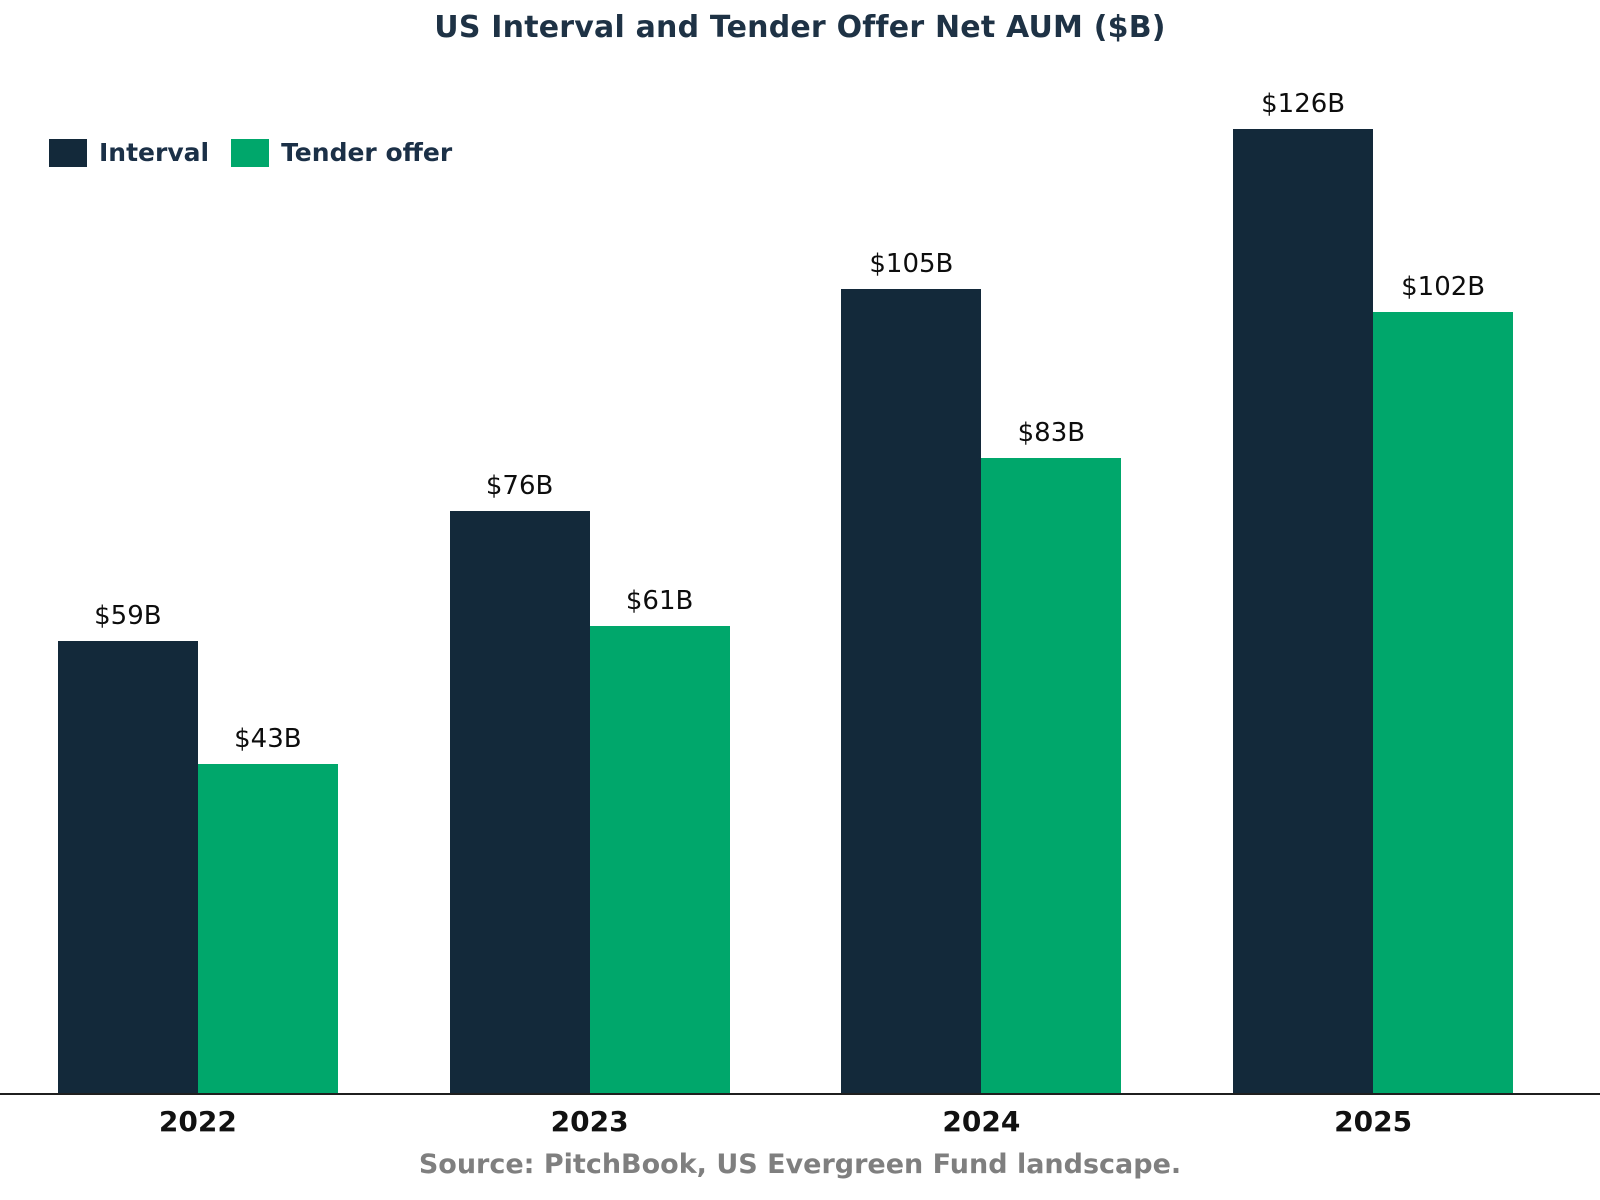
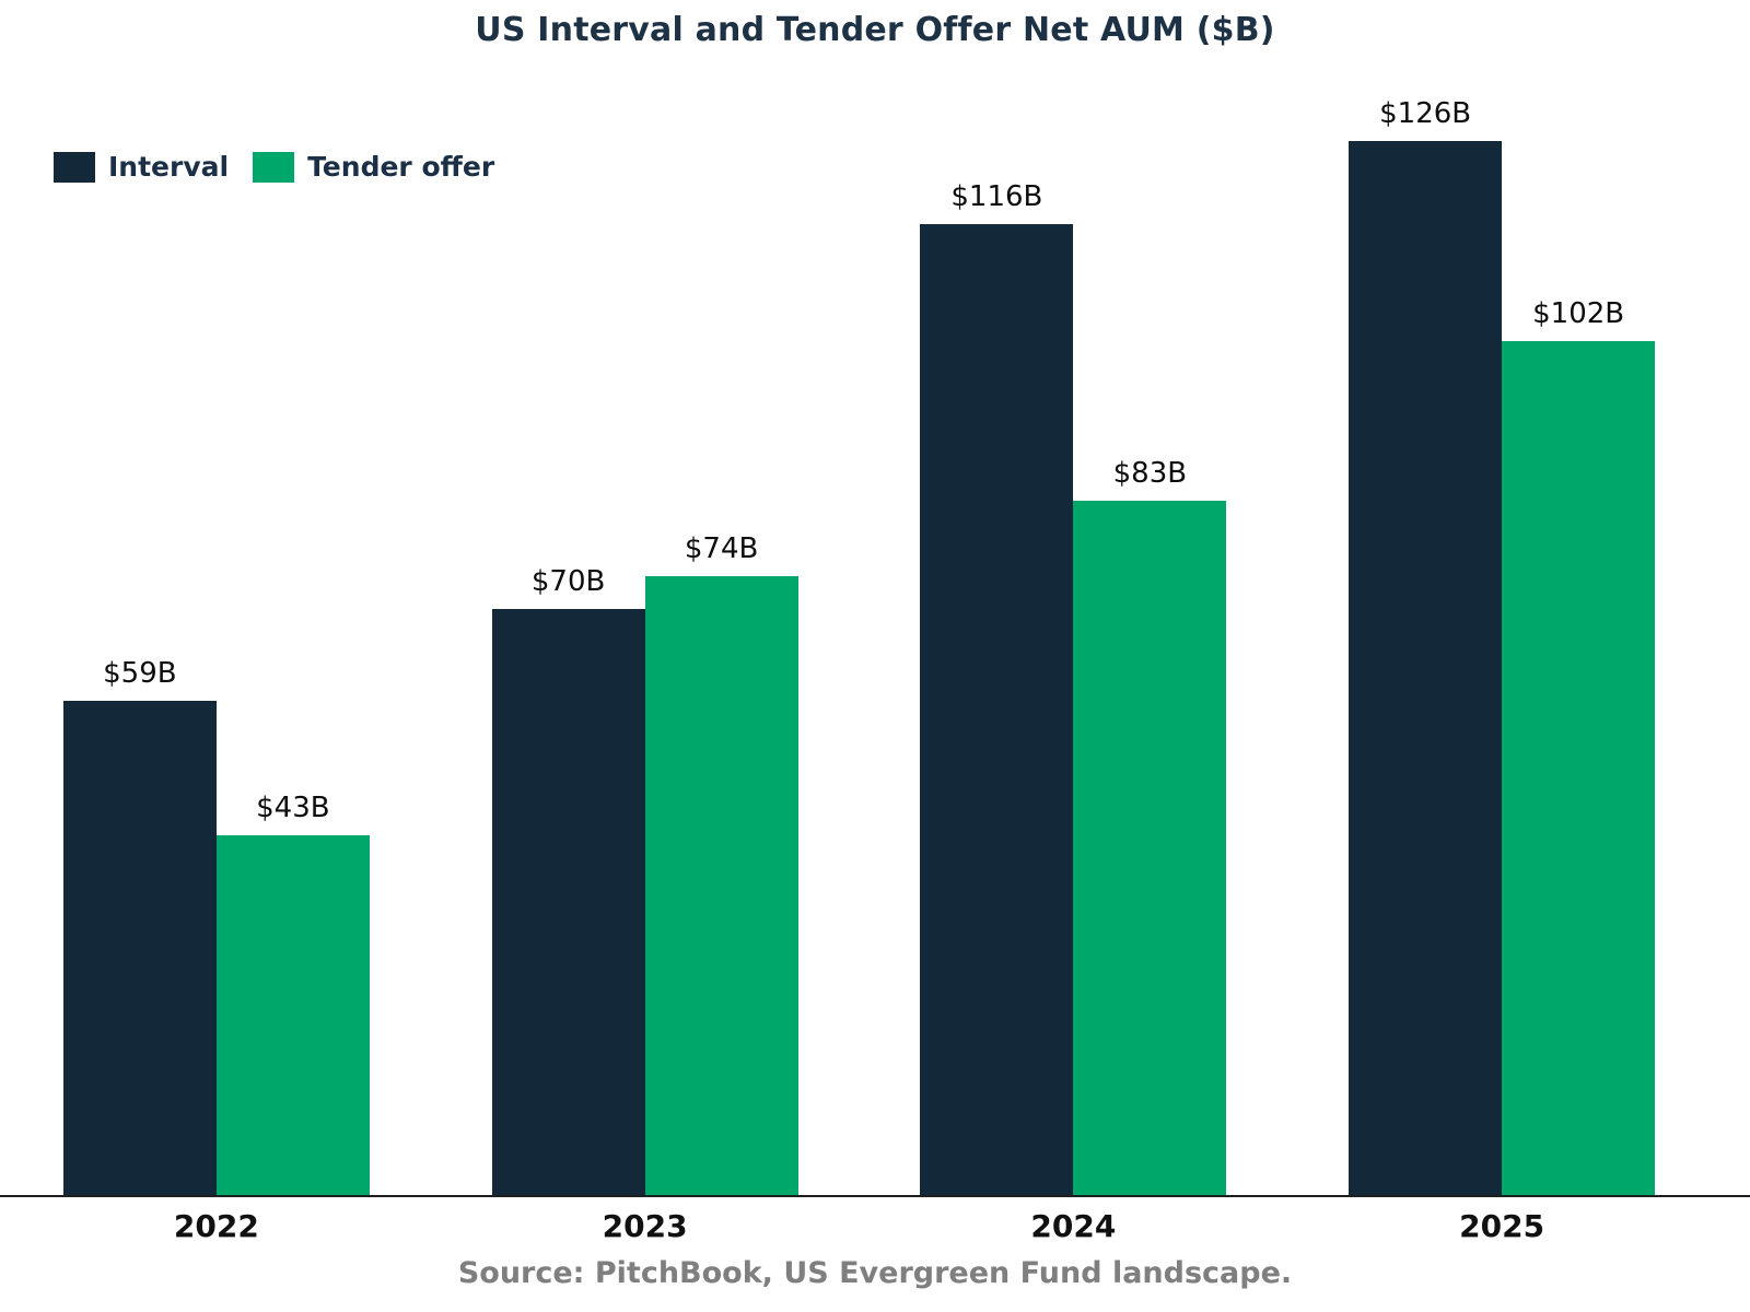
Interval/2023: $76B -> $70B
Tender offer/2023: $61B -> $74B
Interval/2024: $105B -> $116B
